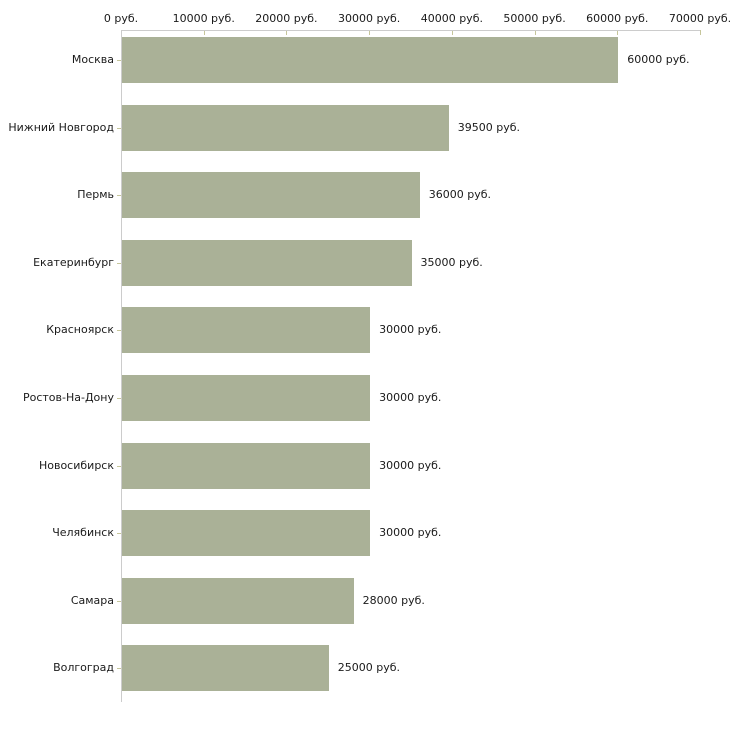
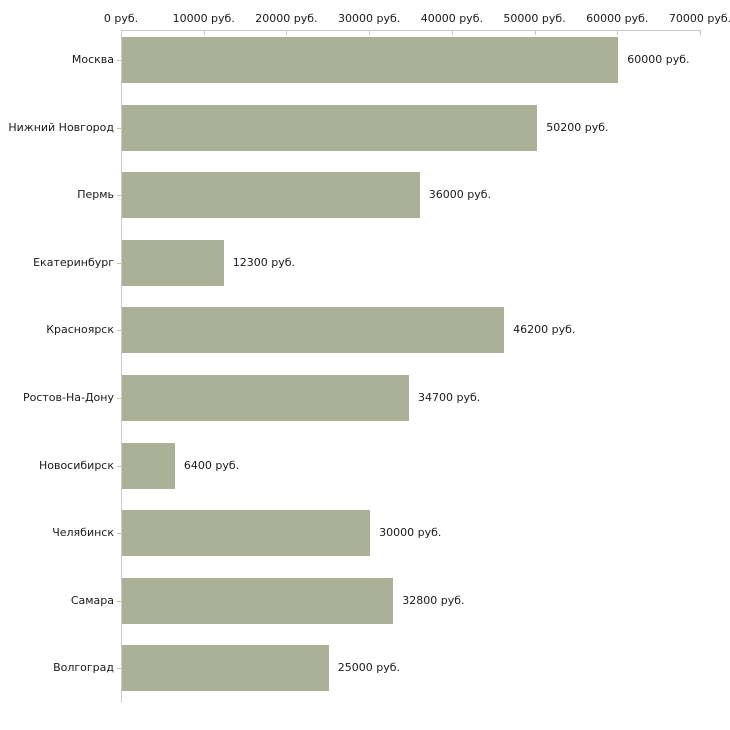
Нижний Новгород: 39500 -> 50200
Екатеринбург: 35000 -> 12300
Красноярск: 30000 -> 46200
Ростов-На-Дону: 30000 -> 34700
Новосибирск: 30000 -> 6400
Самара: 28000 -> 32800
